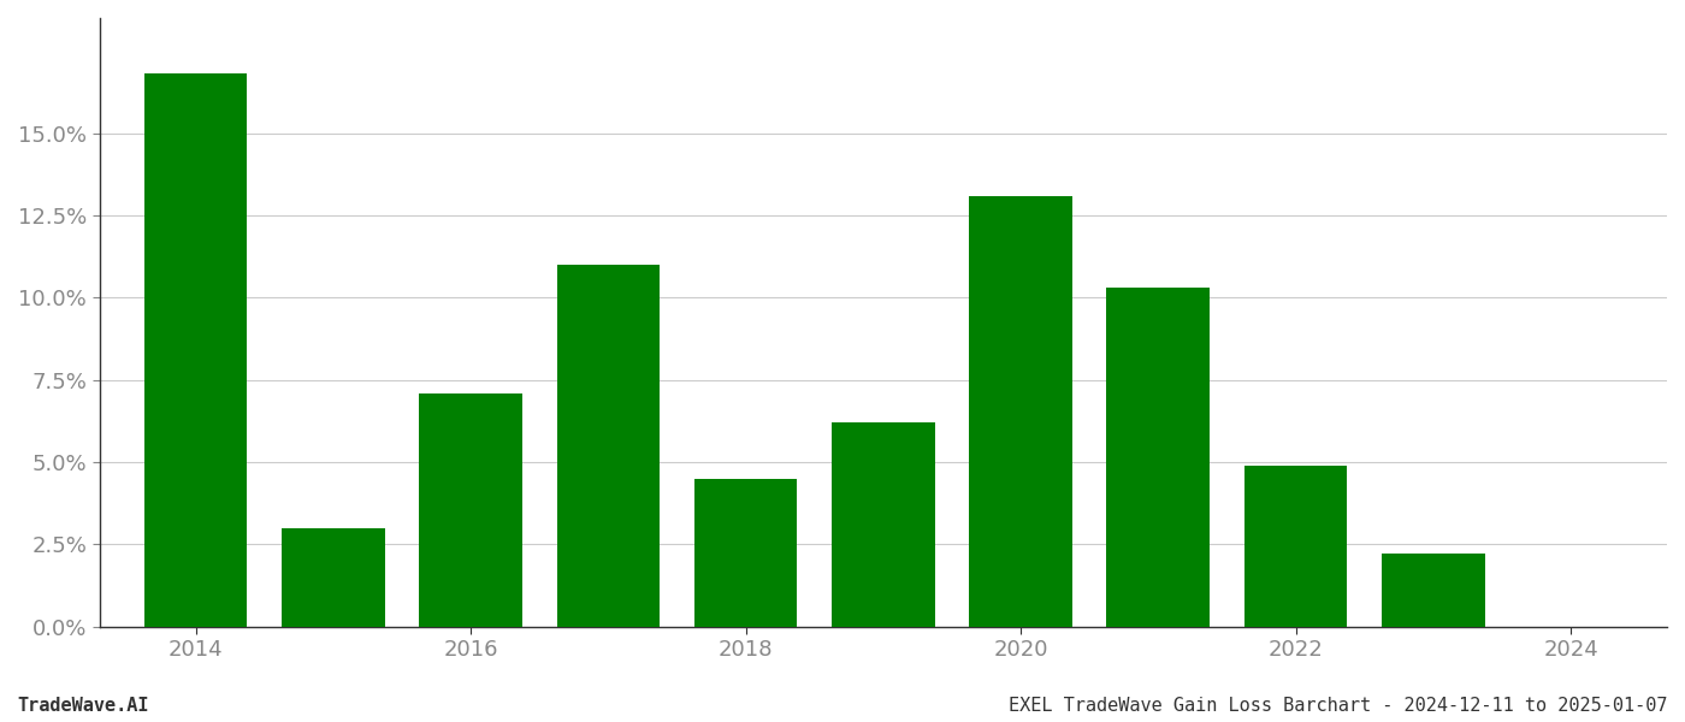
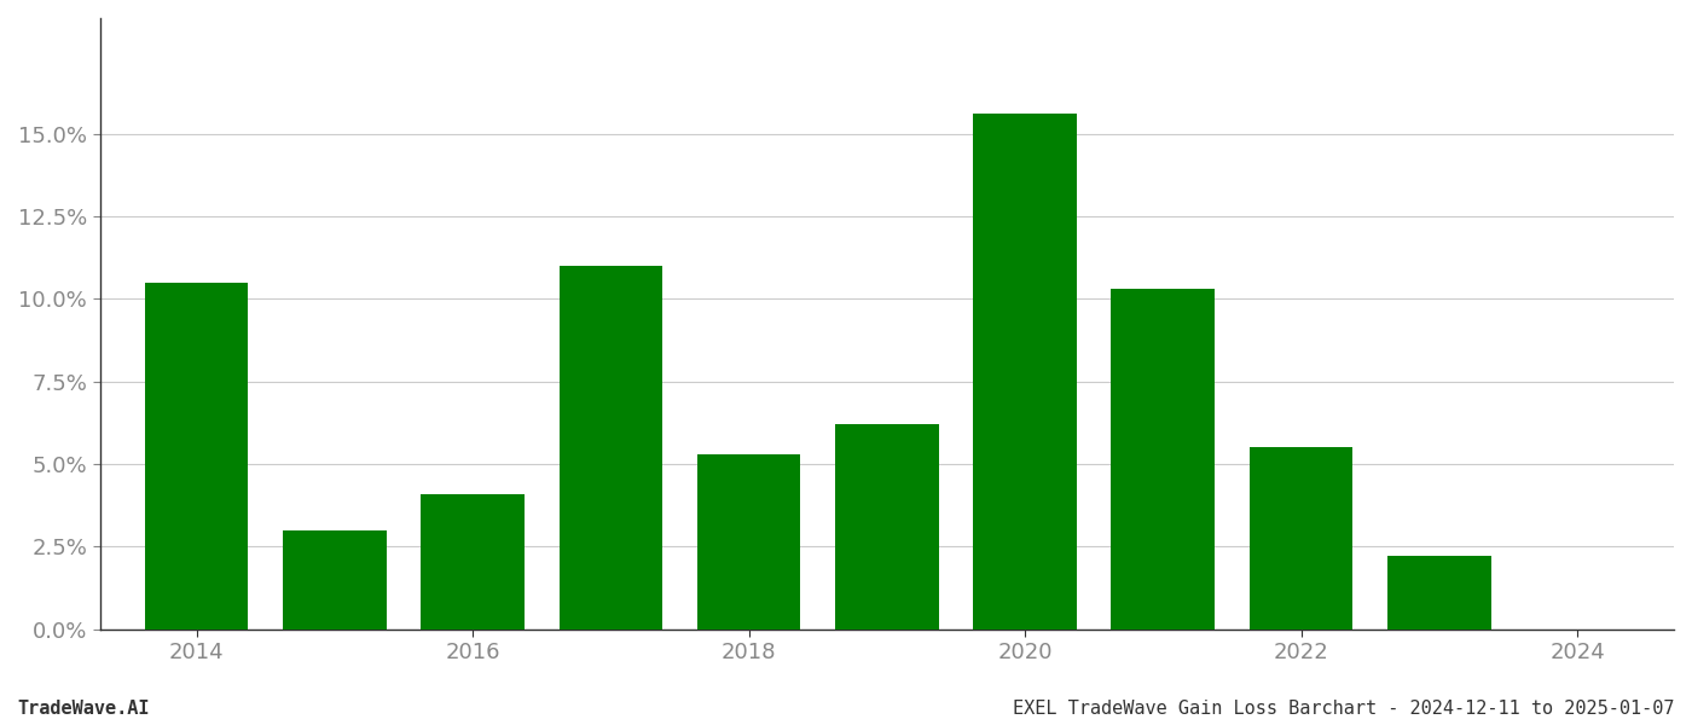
2014: 16.8% -> 10.5%
2016: 7.1% -> 4.1%
2018: 4.5% -> 5.3%
2020: 13.1% -> 15.6%
2022: 4.9% -> 5.5%
